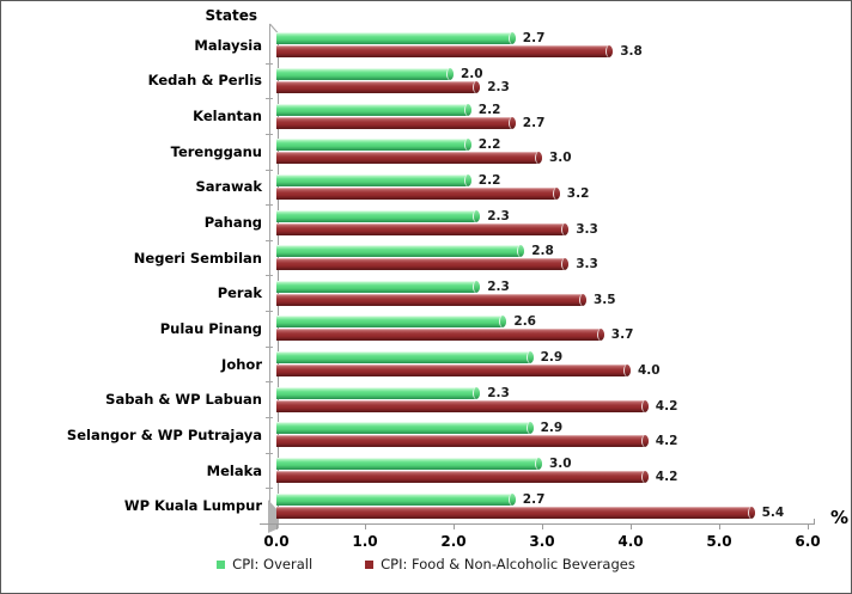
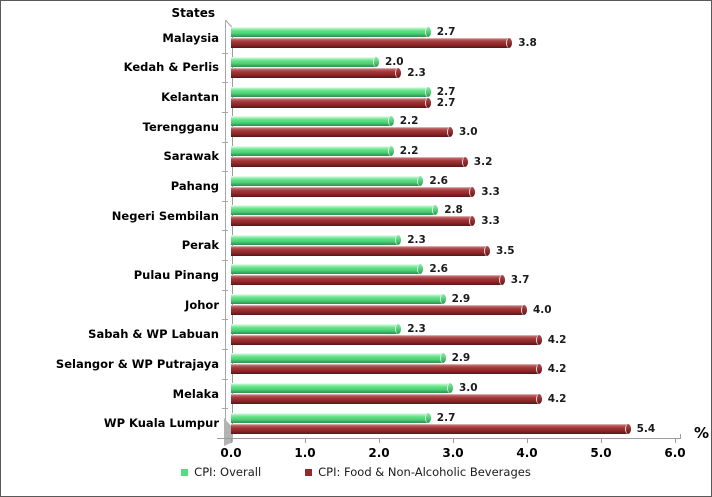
CPI: Overall/Kelantan: 2.2 -> 2.7
CPI: Overall/Pahang: 2.3 -> 2.6
